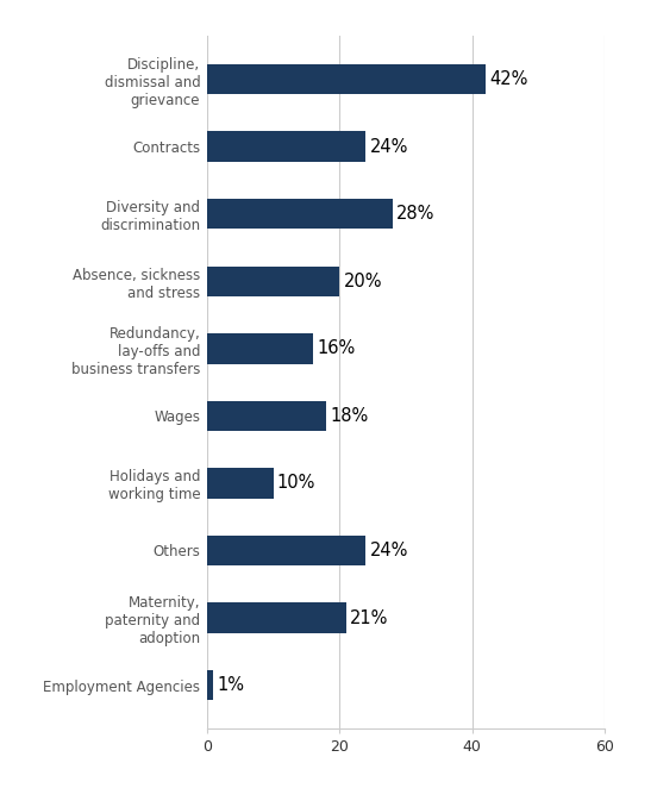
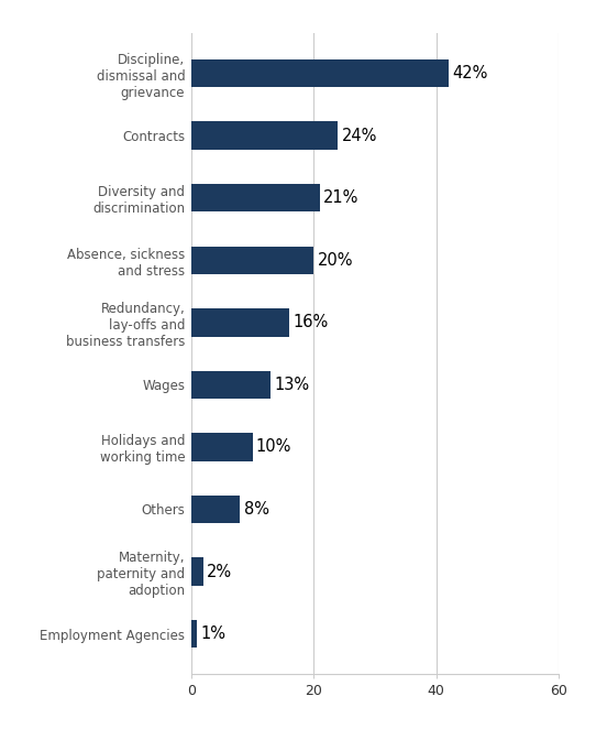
Diversity and discrimination: 28% -> 21%
Wages: 18% -> 13%
Others: 24% -> 8%
Maternity, paternity and adoption: 21% -> 2%
